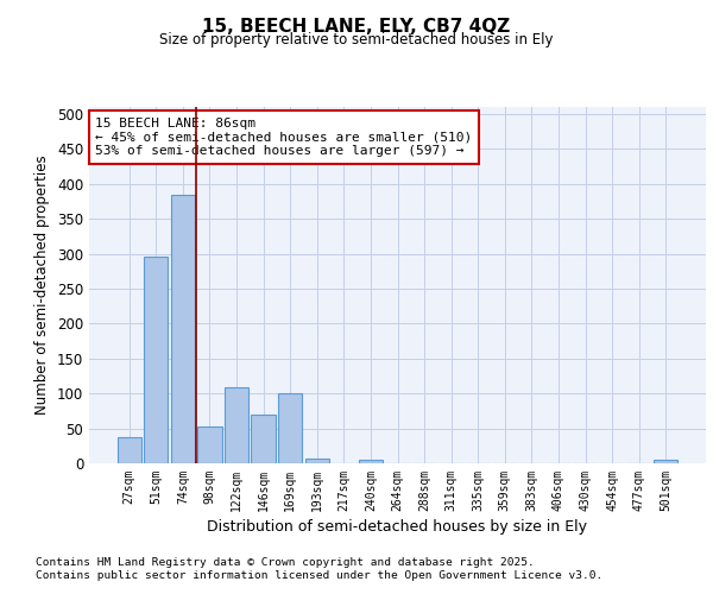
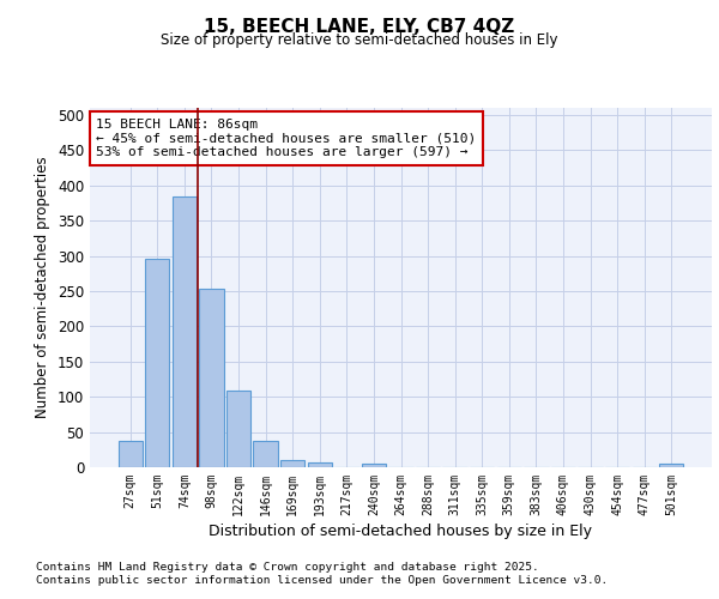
98sqm: 52 -> 254
146sqm: 70 -> 37
169sqm: 100 -> 11
